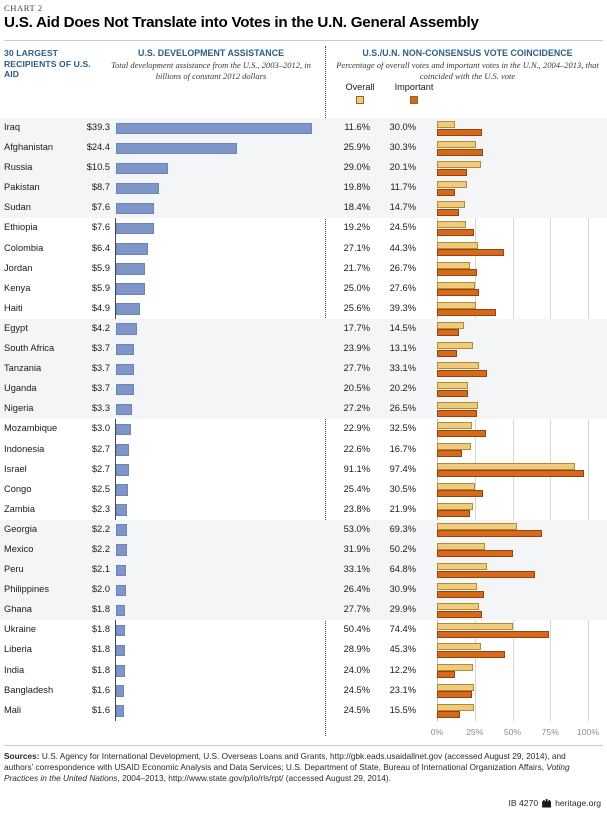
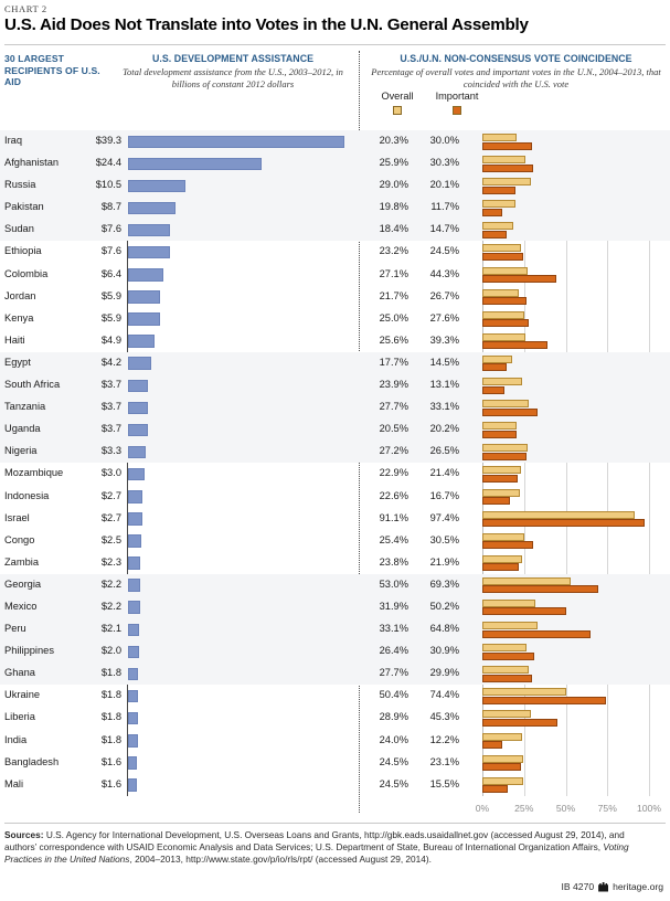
Overall/Iraq: 11.6% -> 20.3%
Overall/Ethiopia: 19.2% -> 23.2%
Important/Mozambique: 32.5% -> 21.4%
